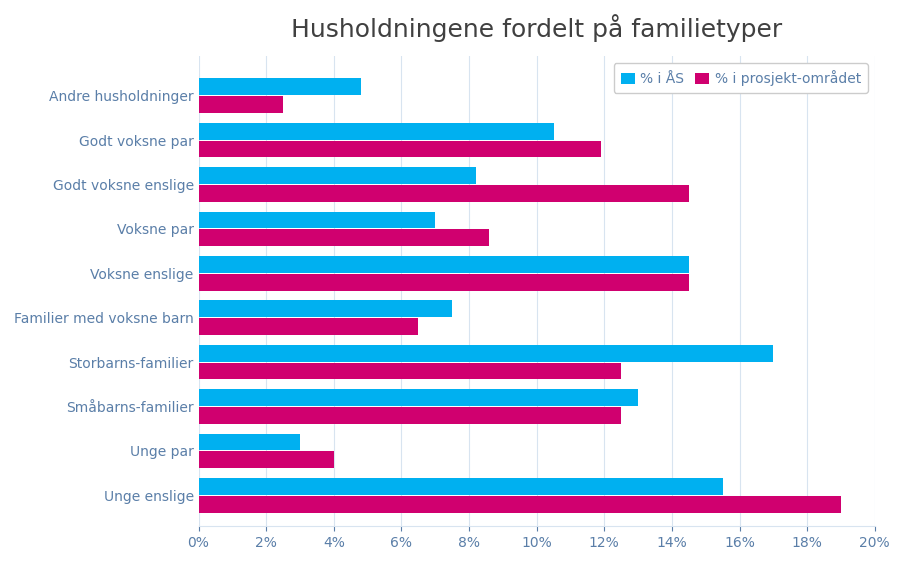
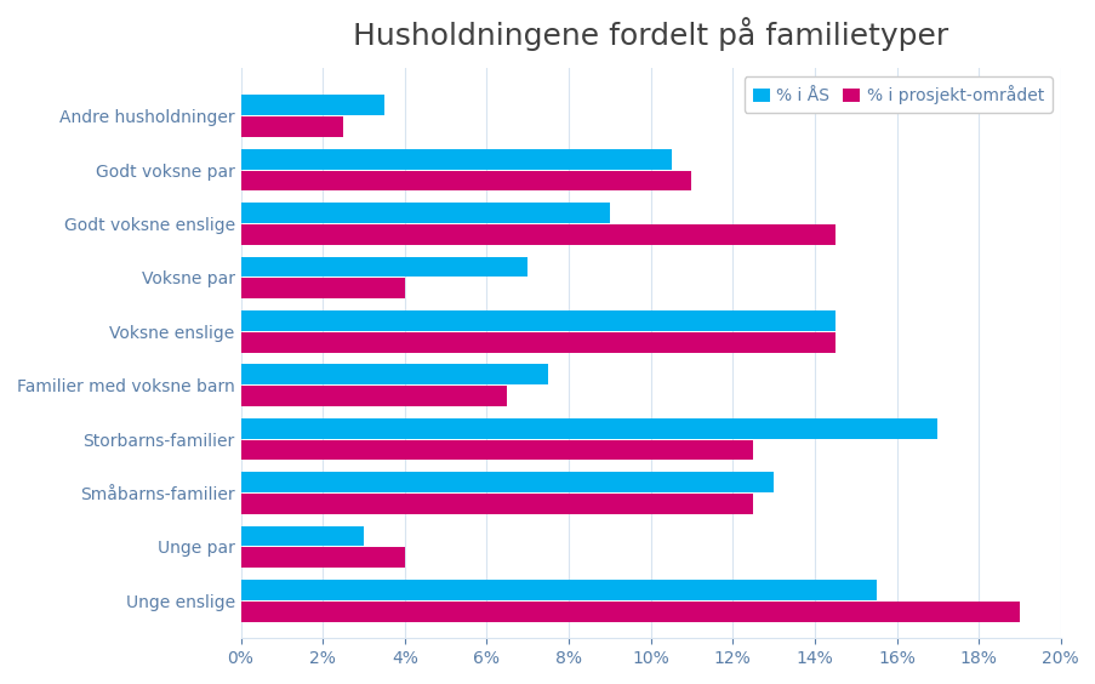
% i ÅS/Andre husholdninger: 4.8% -> 3.5%
% i prosjekt-området/Godt voksne par: 11.9% -> 11.0%
% i ÅS/Godt voksne enslige: 8.2% -> 9.0%
% i prosjekt-området/Voksne par: 8.6% -> 4.0%
